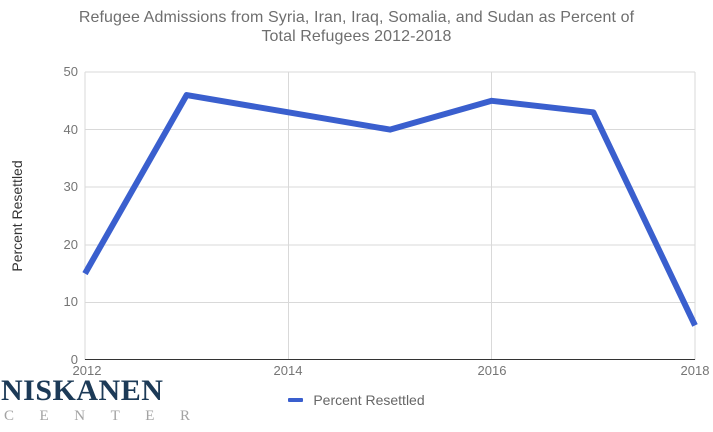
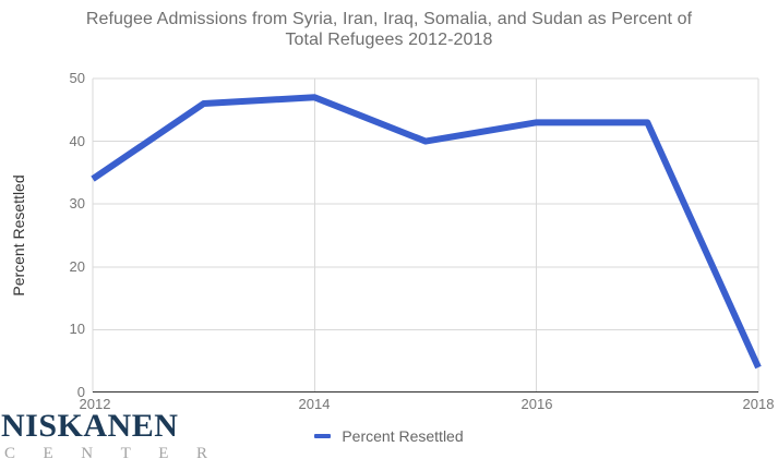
2012: 15 -> 34
2014: 43 -> 47
2016: 45 -> 43
2018: 6 -> 4
